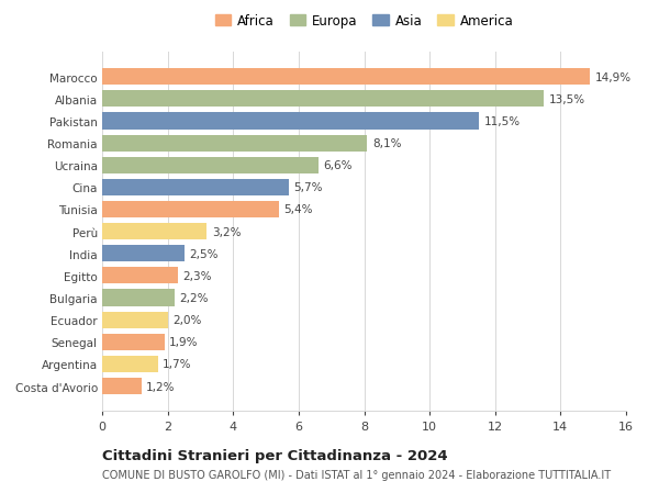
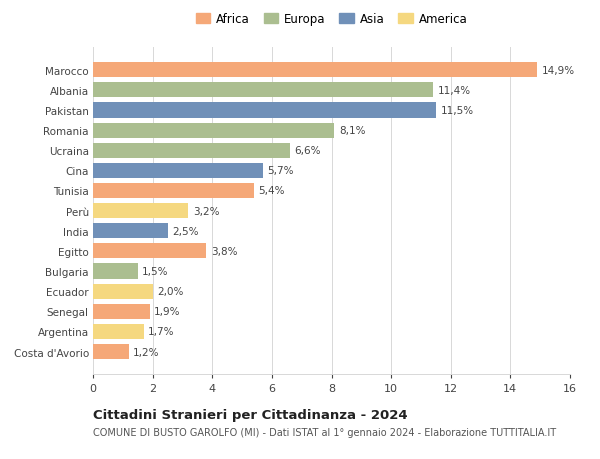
Albania: 13,5% -> 11,4%
Egitto: 2,3% -> 3,8%
Bulgaria: 2,2% -> 1,5%
